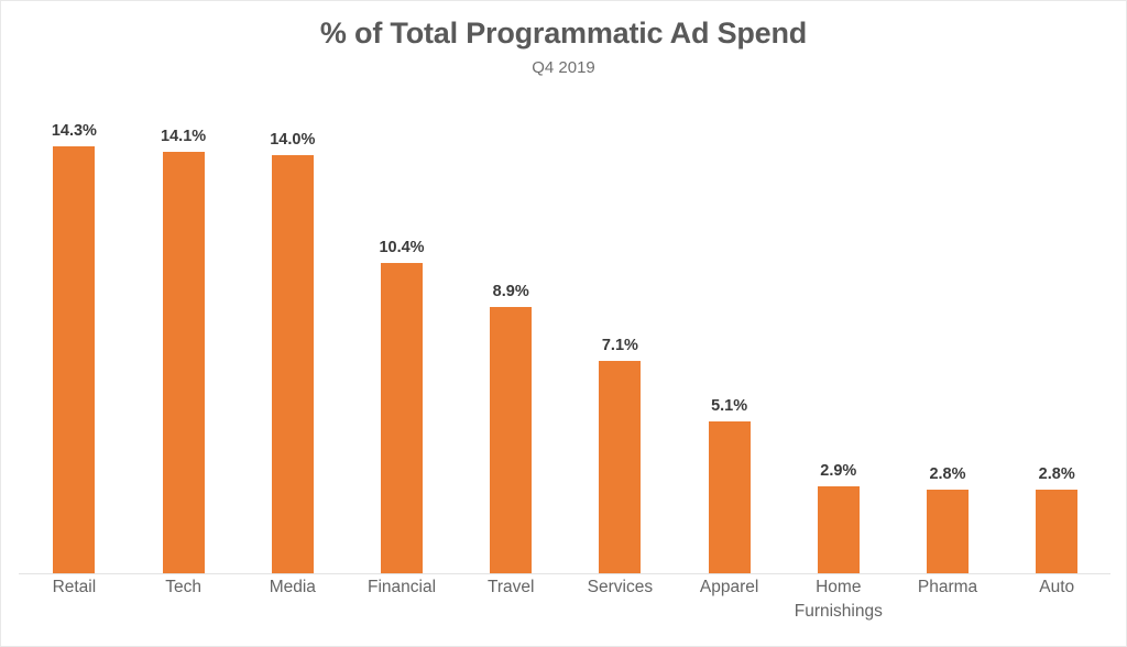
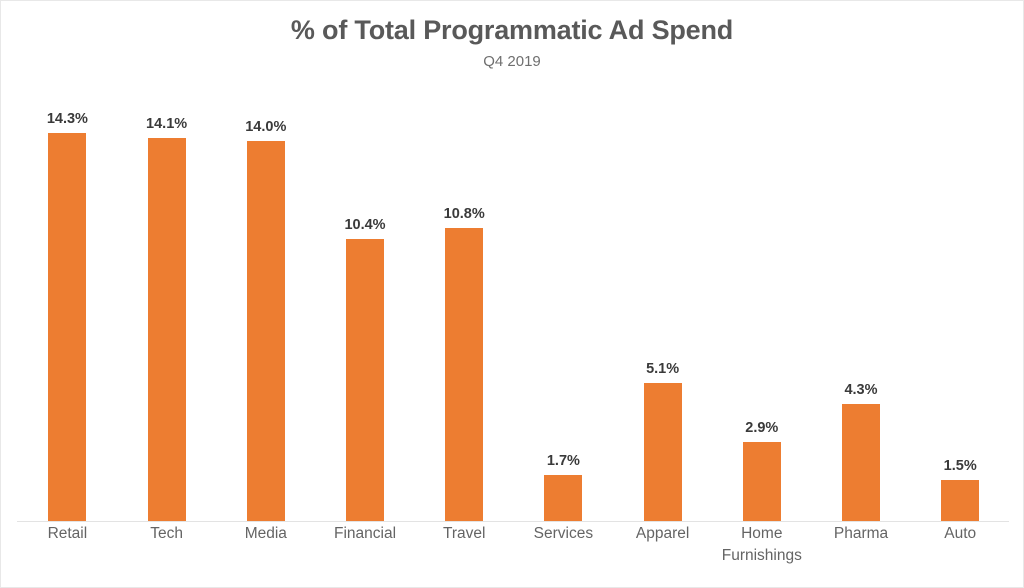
Travel: 8.9% -> 10.8%
Services: 7.1% -> 1.7%
Pharma: 2.8% -> 4.3%
Auto: 2.8% -> 1.5%
